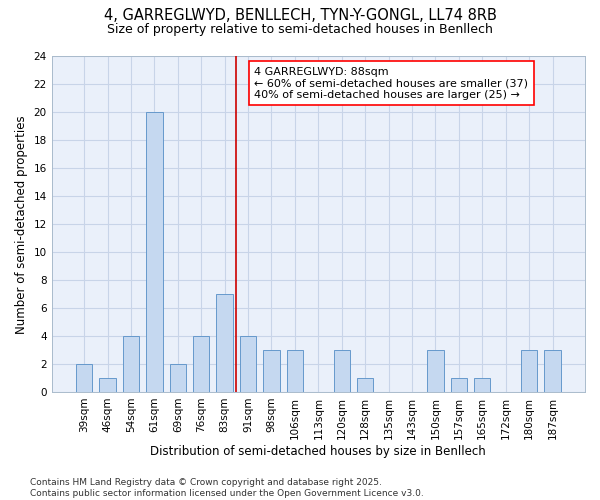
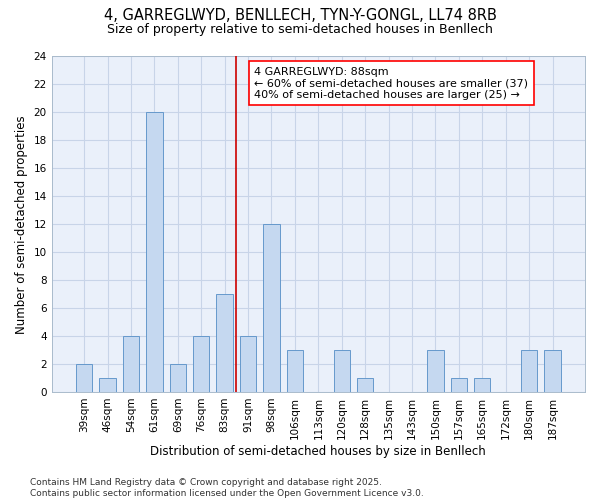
98sqm: 3 -> 12
